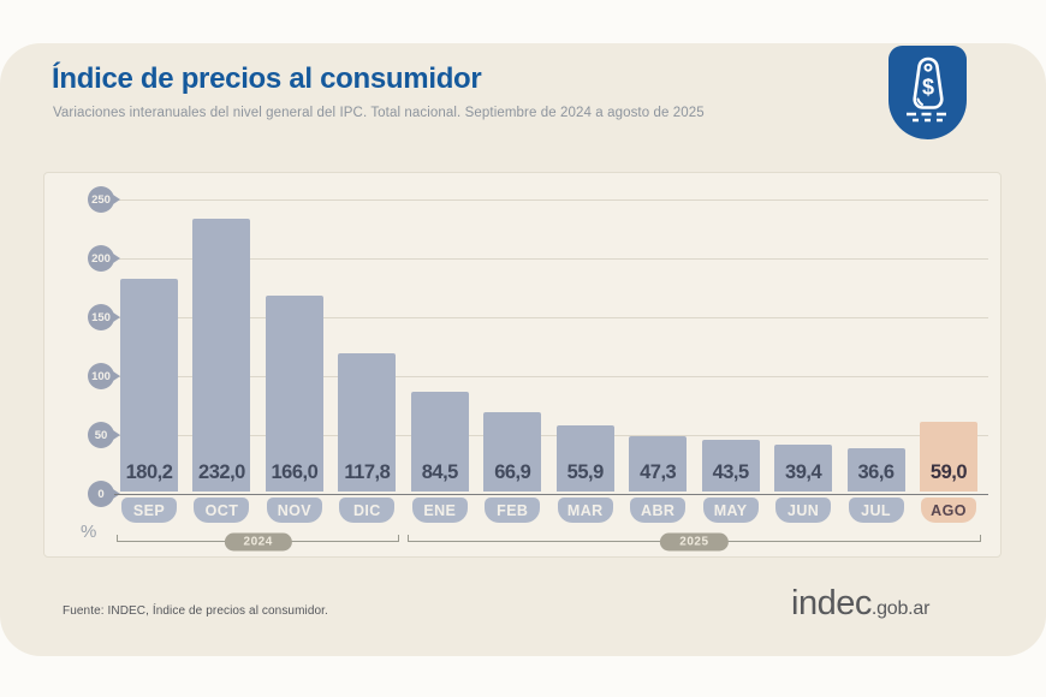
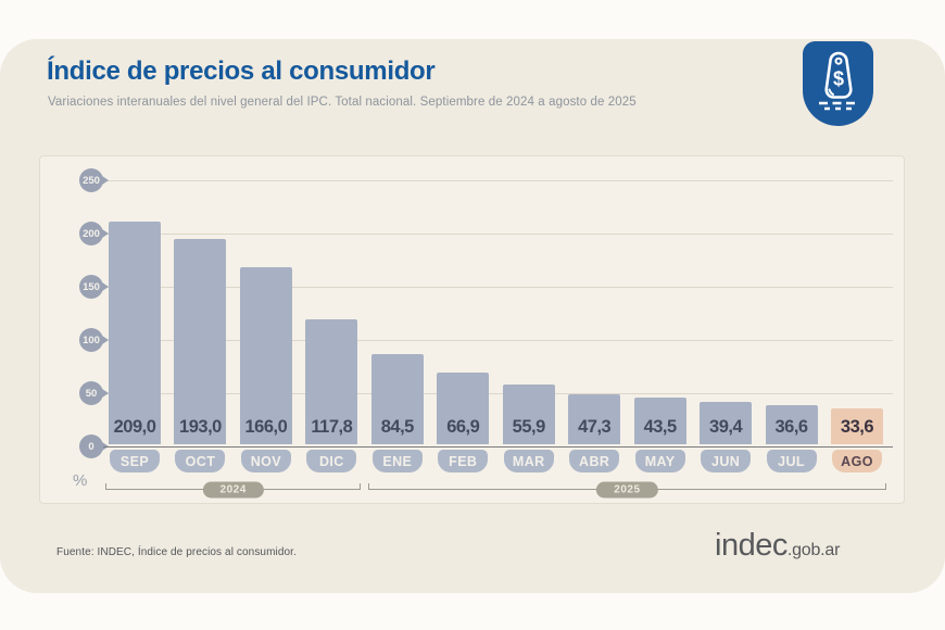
SEP: 180,2 -> 209,0
OCT: 232,0 -> 193,0
AGO: 59,0 -> 33,6
